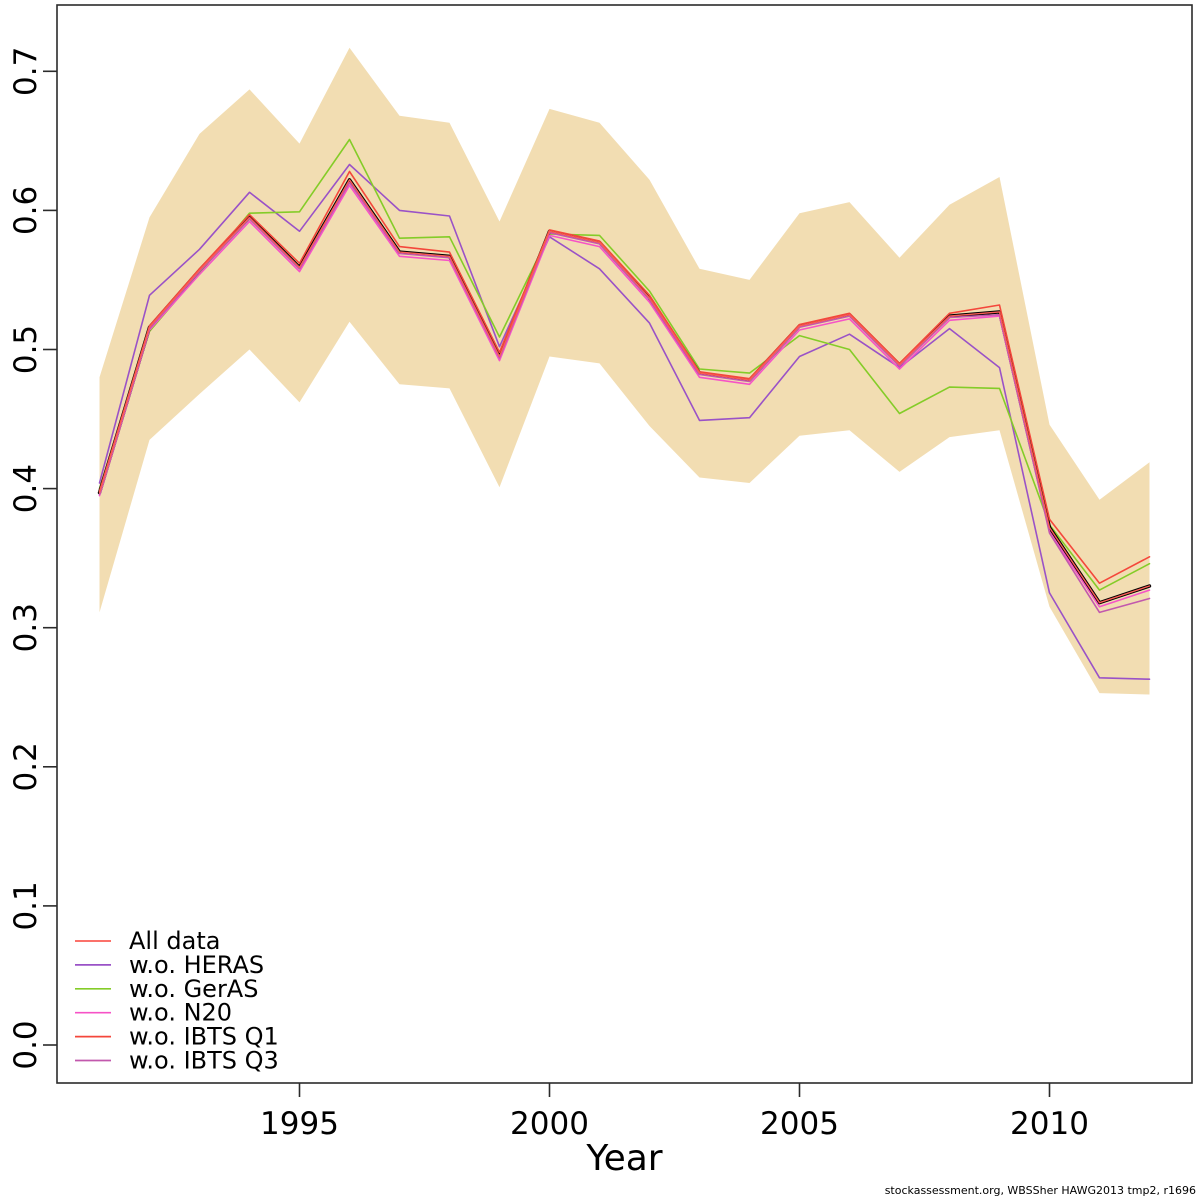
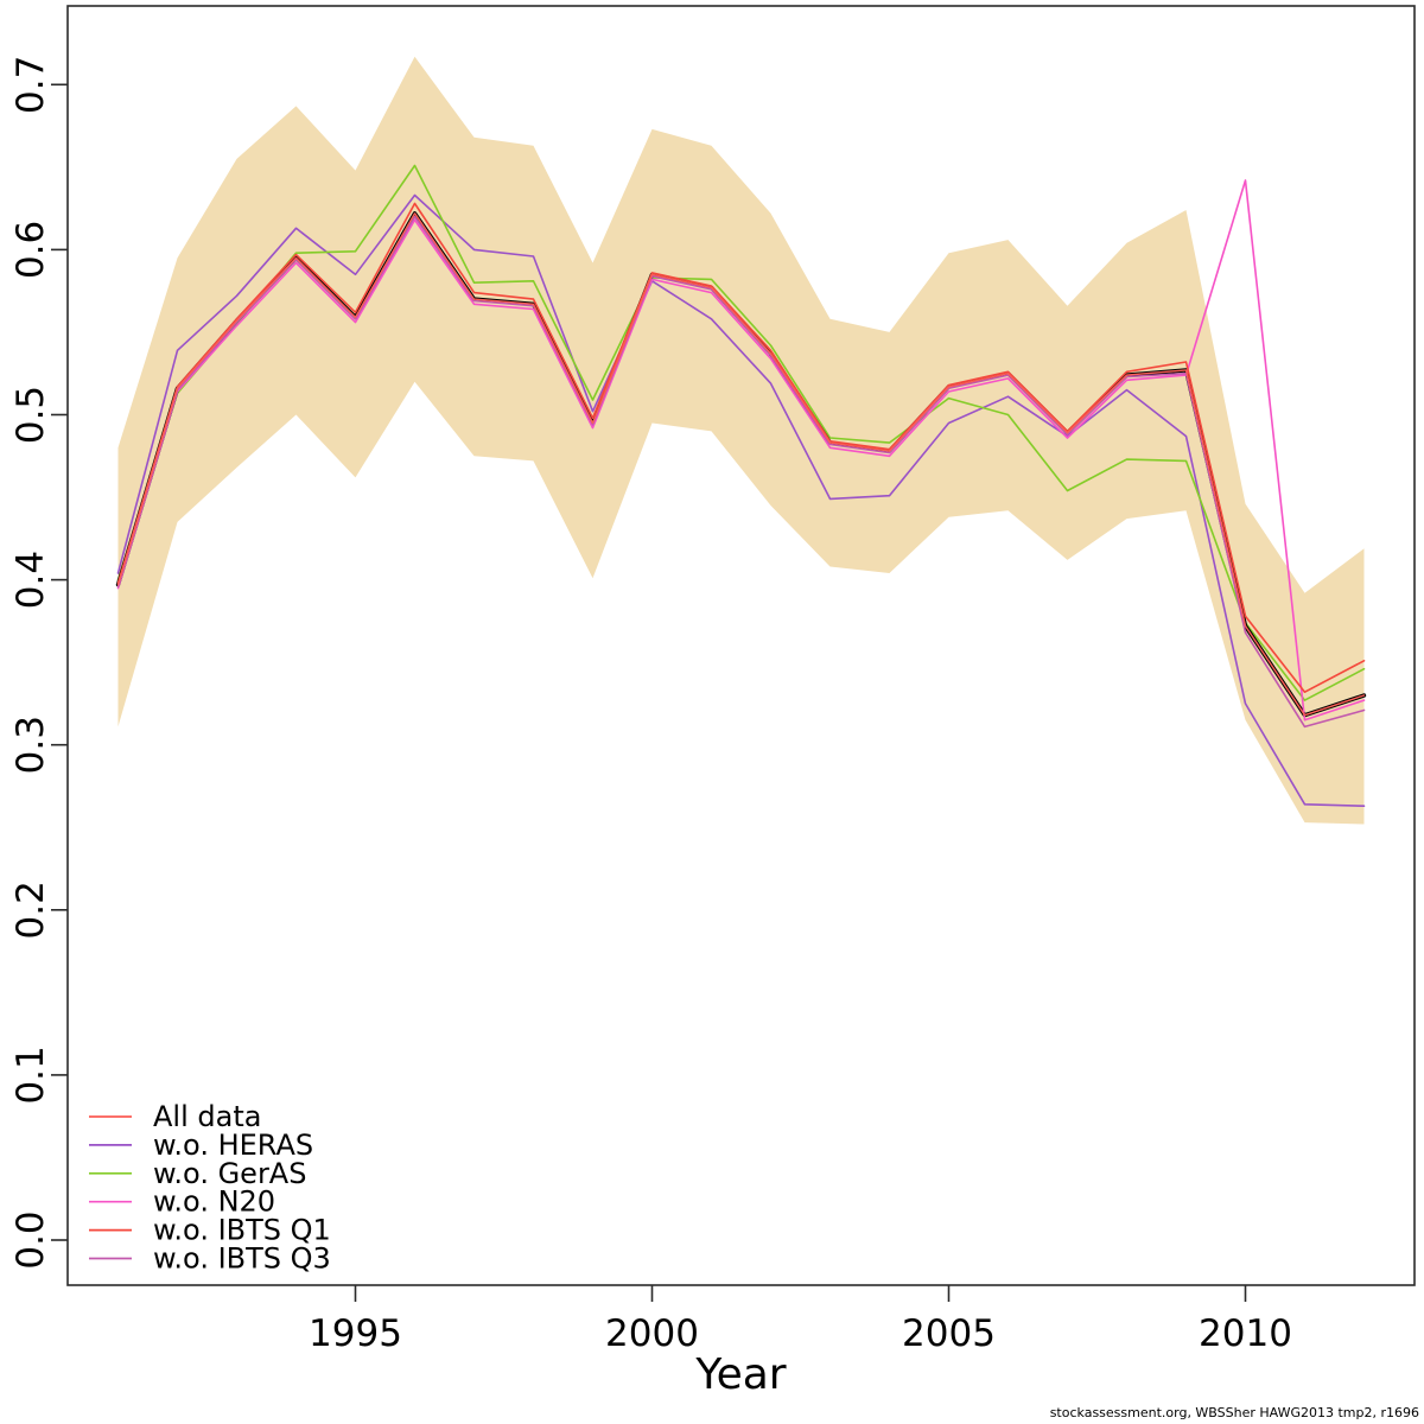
w.o. N20/2010: 0.369 -> 0.642
